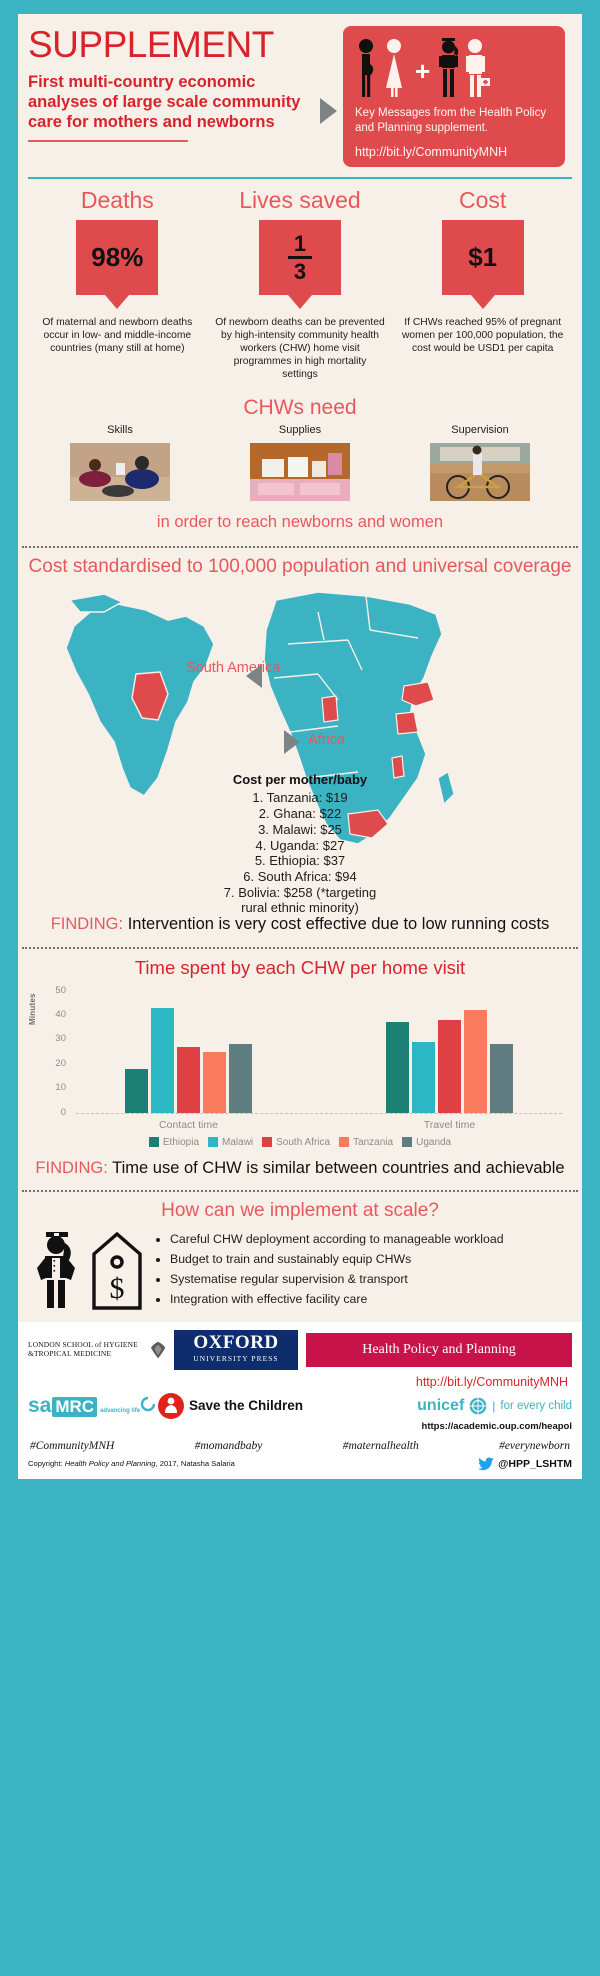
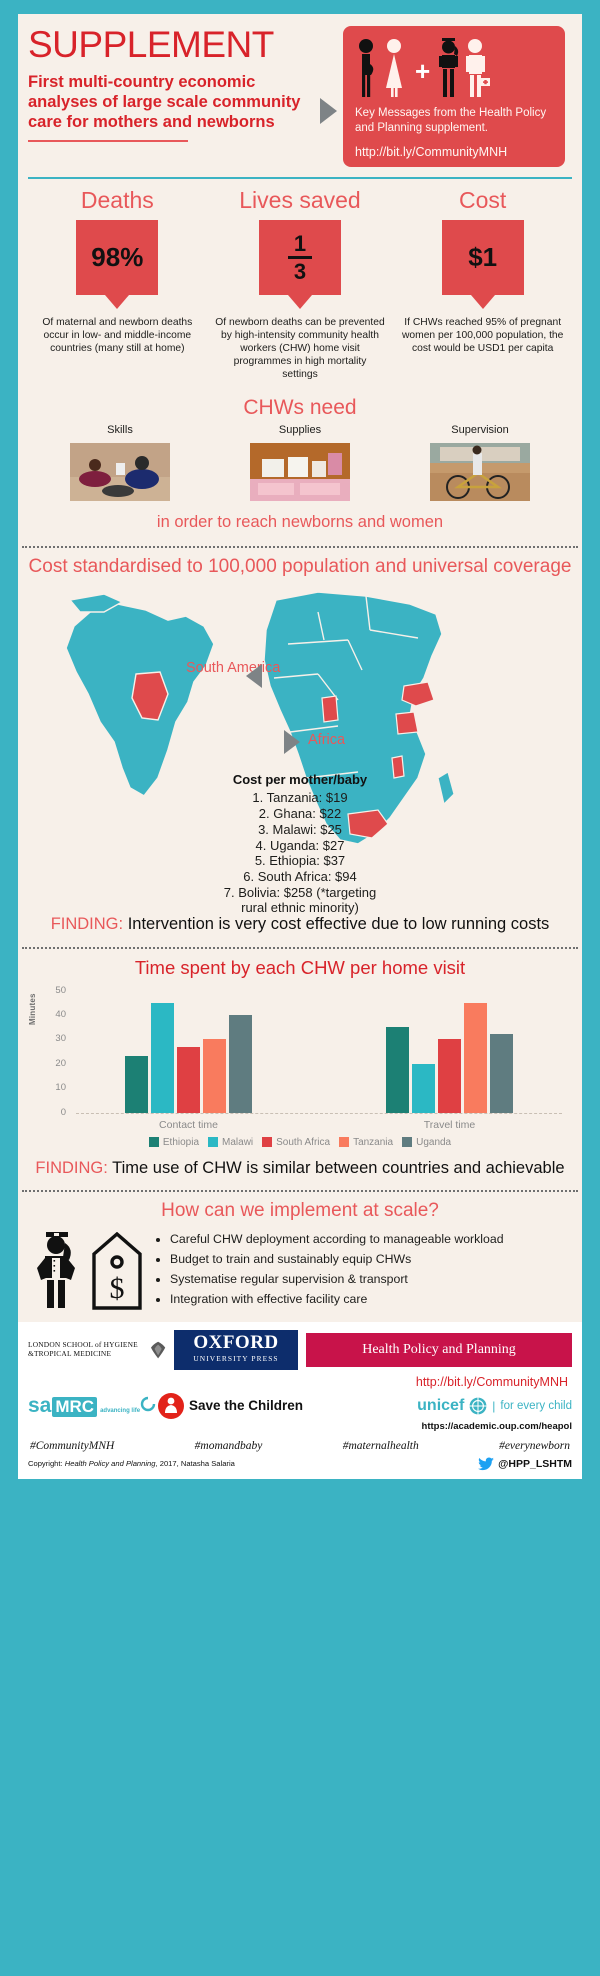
Ethiopia/Contact time: 18 -> 23
Malawi/Contact time: 43 -> 45
Tanzania/Contact time: 25 -> 30
Uganda/Contact time: 28 -> 40
Ethiopia/Travel time: 37 -> 35
Malawi/Travel time: 29 -> 20
South Africa/Travel time: 38 -> 30
Tanzania/Travel time: 42 -> 45
Uganda/Travel time: 28 -> 32
